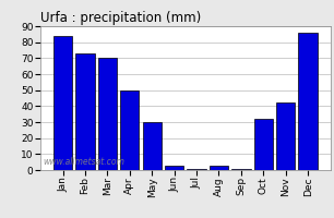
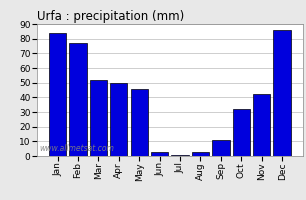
Feb: 73 -> 77
Mar: 70 -> 52
May: 30 -> 46
Sep: 1 -> 11
